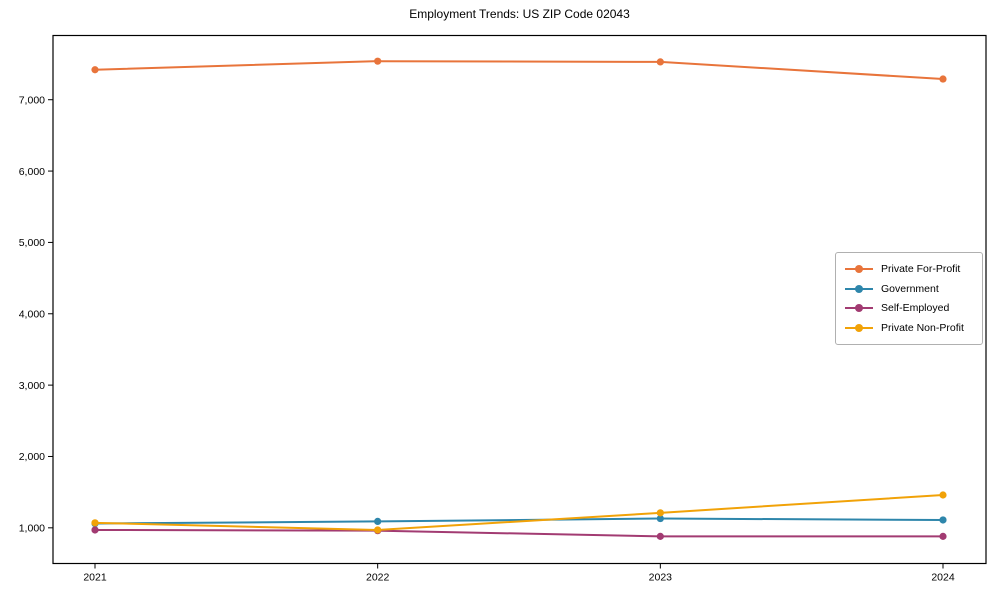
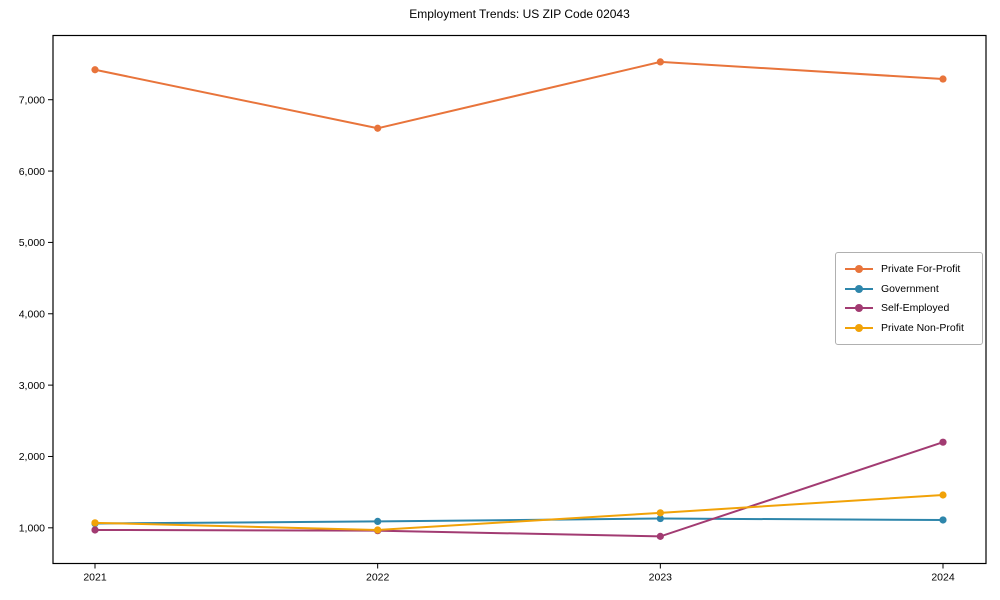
Private For-Profit/2022: 7500 -> 6600
Self-Employed/2024: 900 -> 2200
